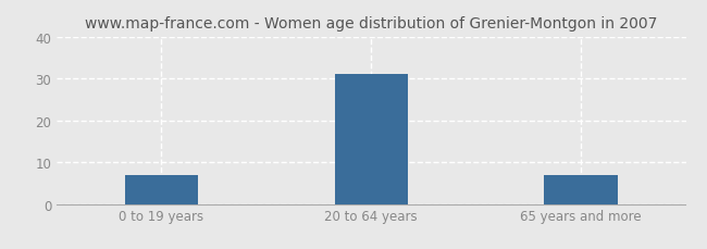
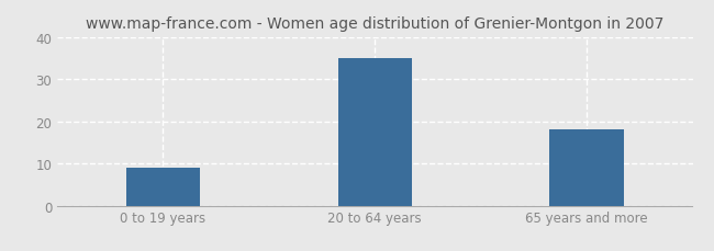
0 to 19 years: 7 -> 9
20 to 64 years: 31 -> 35
65 years and more: 7 -> 18
